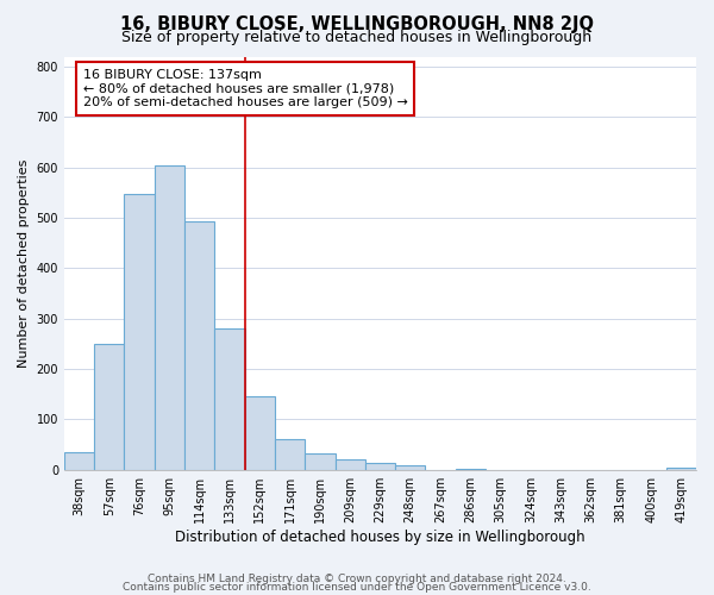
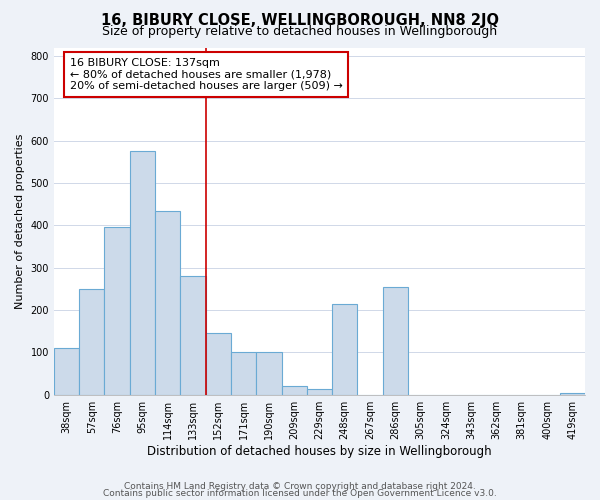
38sqm: 35 -> 110
76sqm: 548 -> 395
95sqm: 605 -> 575
114sqm: 493 -> 435
171sqm: 60 -> 100
190sqm: 33 -> 100
248sqm: 8 -> 215
286sqm: 1 -> 255
